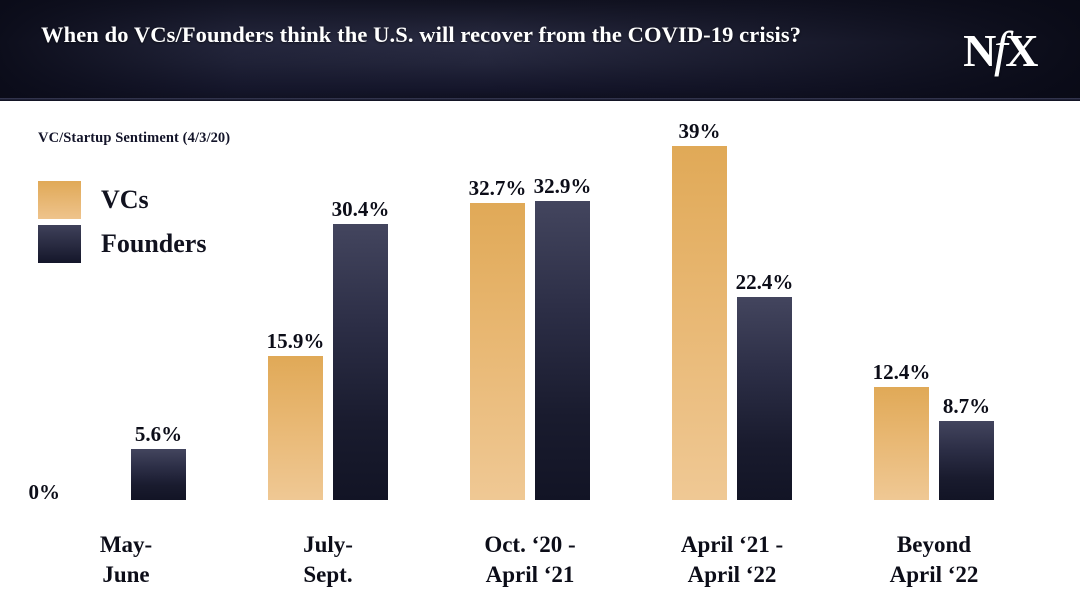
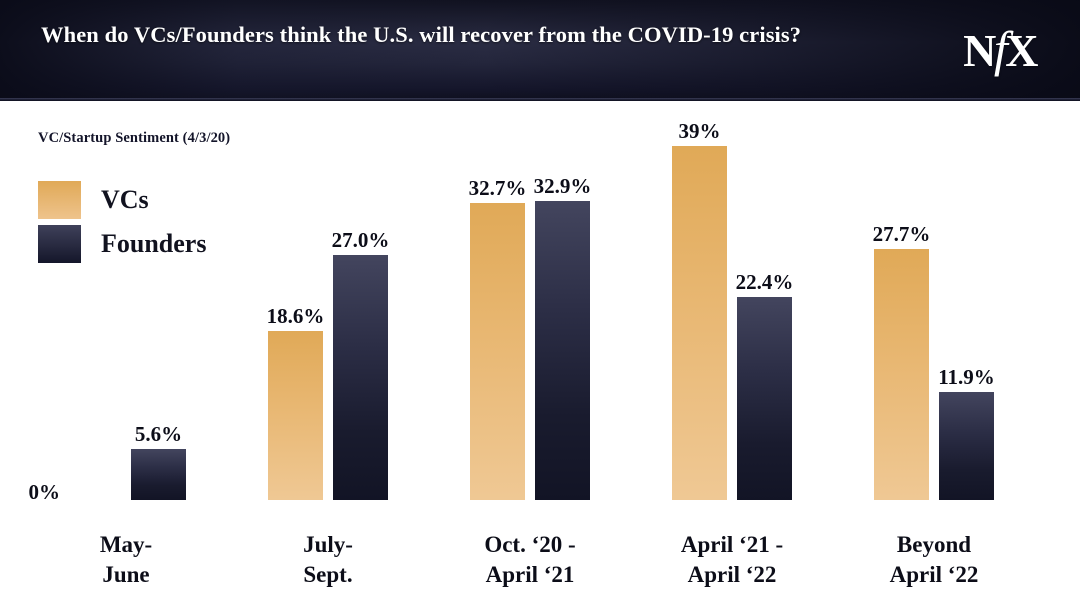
VCs/July- Sept.: 15.9% -> 18.6%
Founders/July- Sept.: 30.4% -> 27.0%
VCs/Beyond April ‘22: 12.4% -> 27.7%
Founders/Beyond April ‘22: 8.7% -> 11.9%
